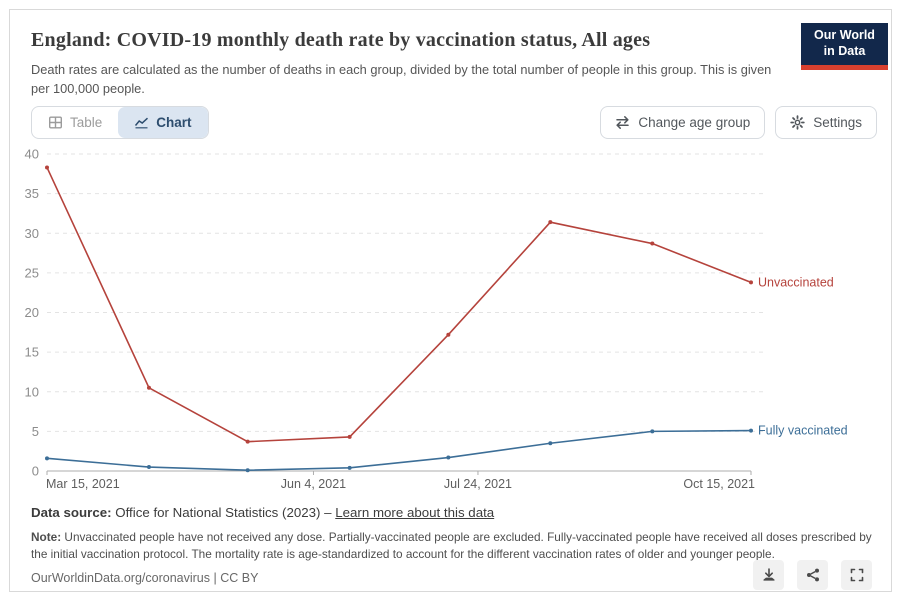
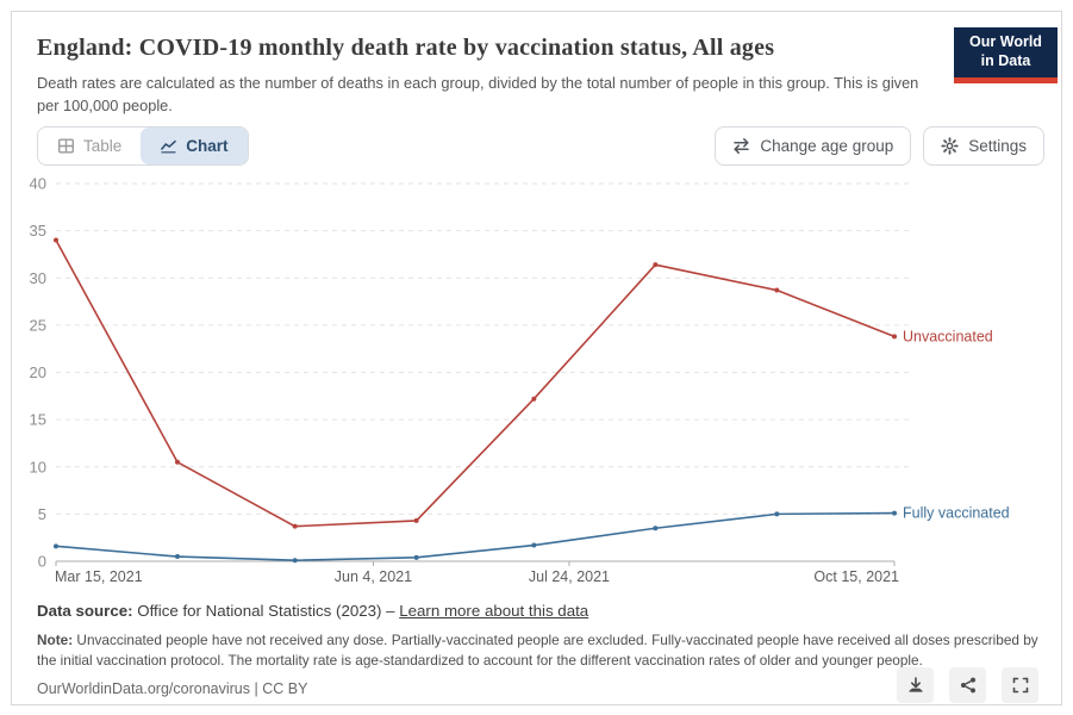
Unvaccinated/Mar 15, 2021: 38 -> 34
